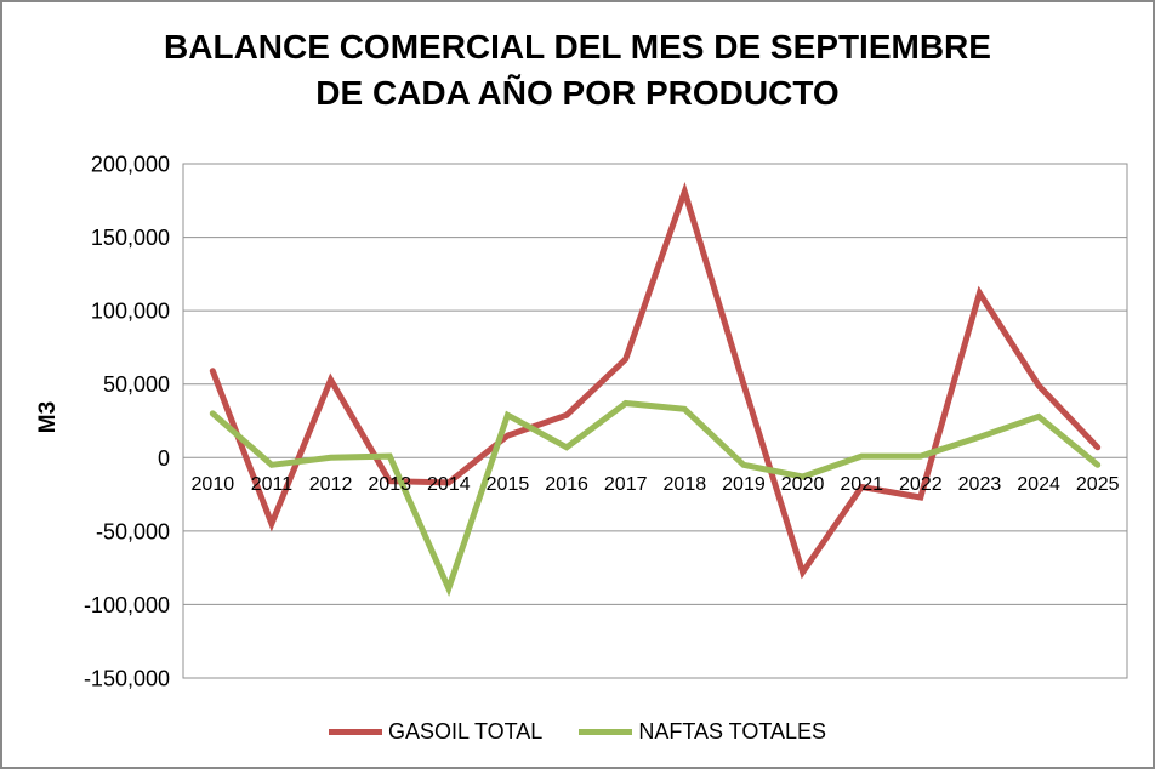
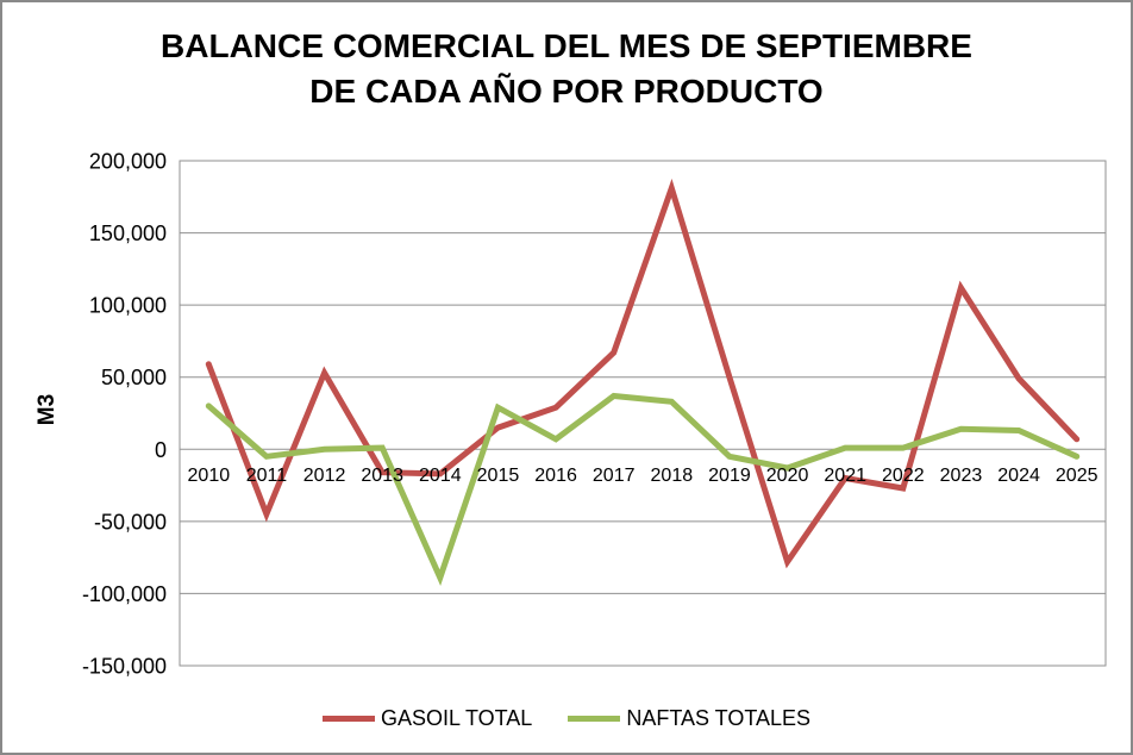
NAFTAS TOTALES/2024: 28000 -> 13000
